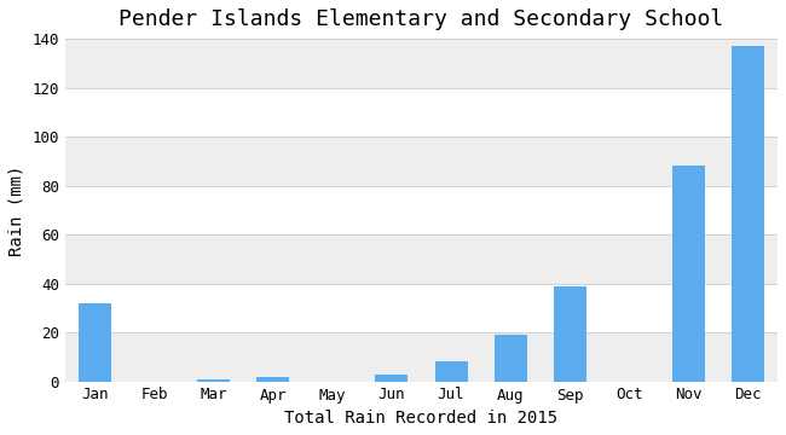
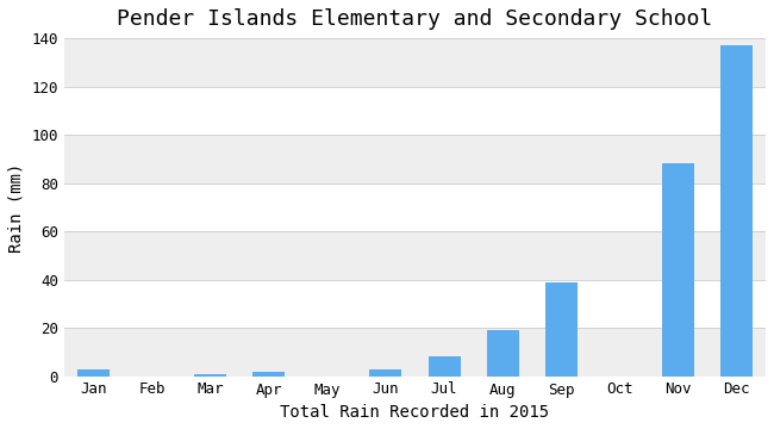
Jan: 32 -> 3
